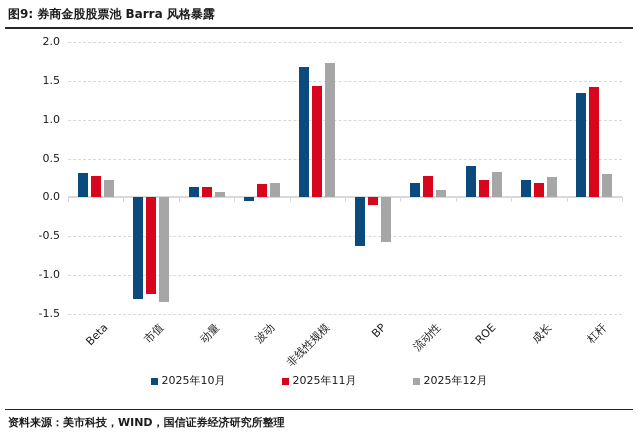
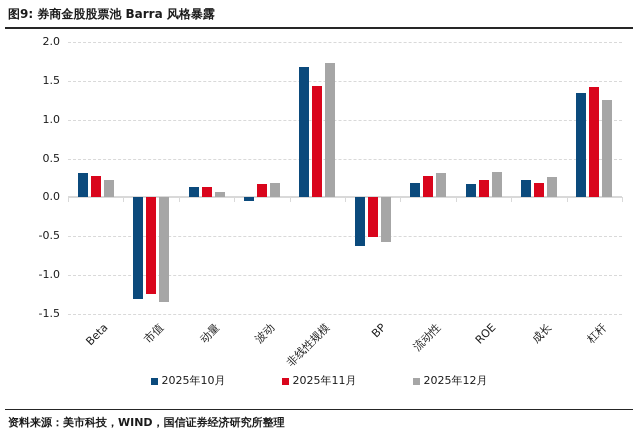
2025年11月/BP: -0.1 -> -0.5
2025年12月/流动性: 0.1 -> 0.3
2025年10月/ROE: 0.4 -> 0.2
2025年12月/杠杆: 0.3 -> 1.2
